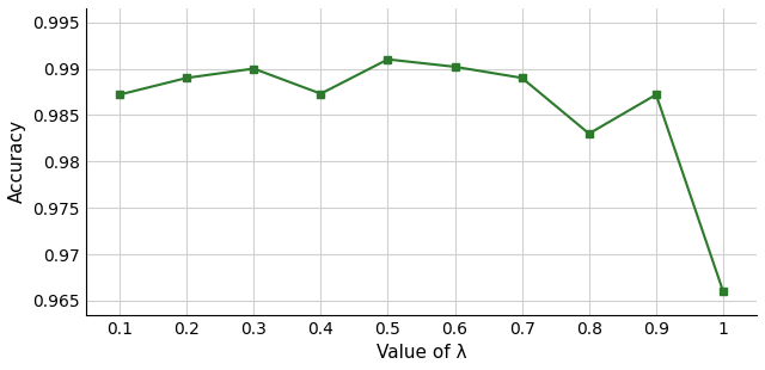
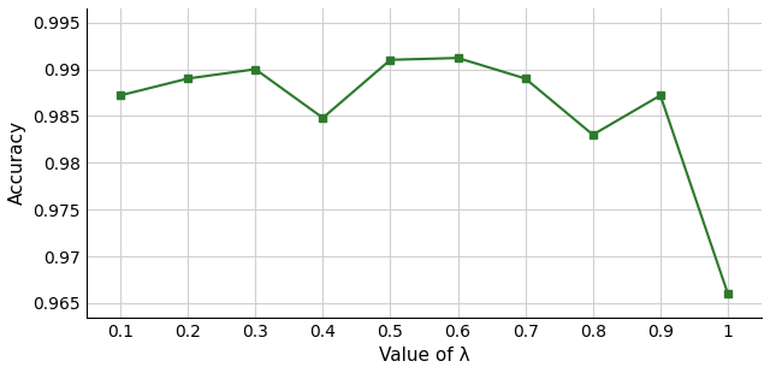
0.4: 0.9873 -> 0.9848
0.6: 0.9902 -> 0.9912
